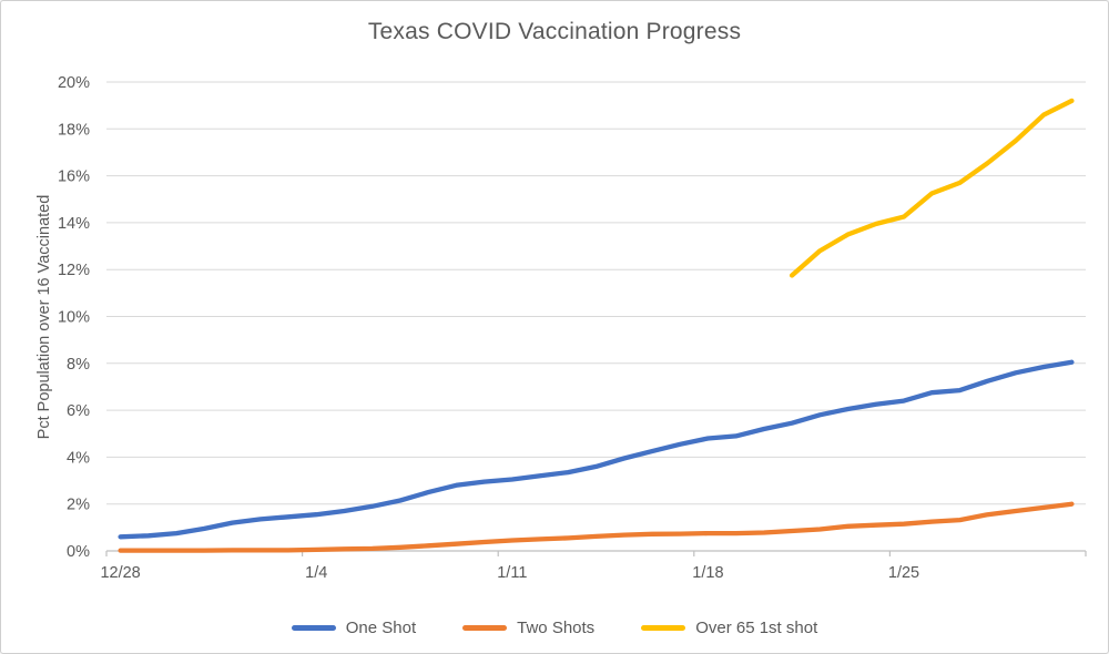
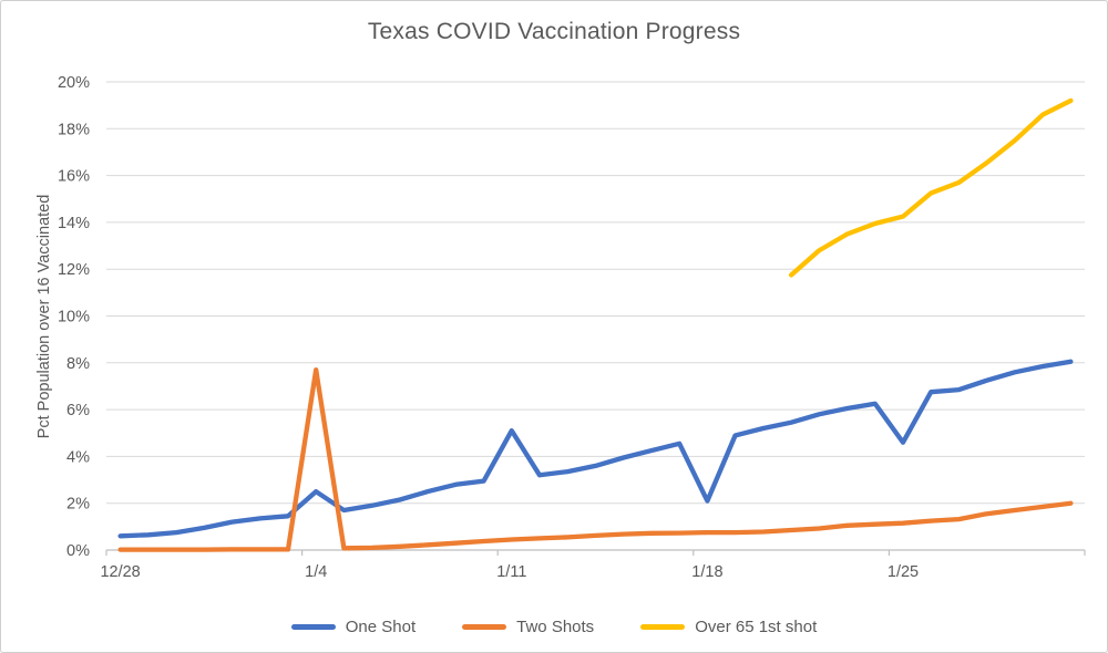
One Shot/1/4: 1.6% -> 2.5%
Two Shots/1/4: 0.1% -> 7.7%
One Shot/1/11: 3.0% -> 5.1%
One Shot/1/18: 4.8% -> 2.1%
One Shot/1/25: 6.4% -> 4.6%
